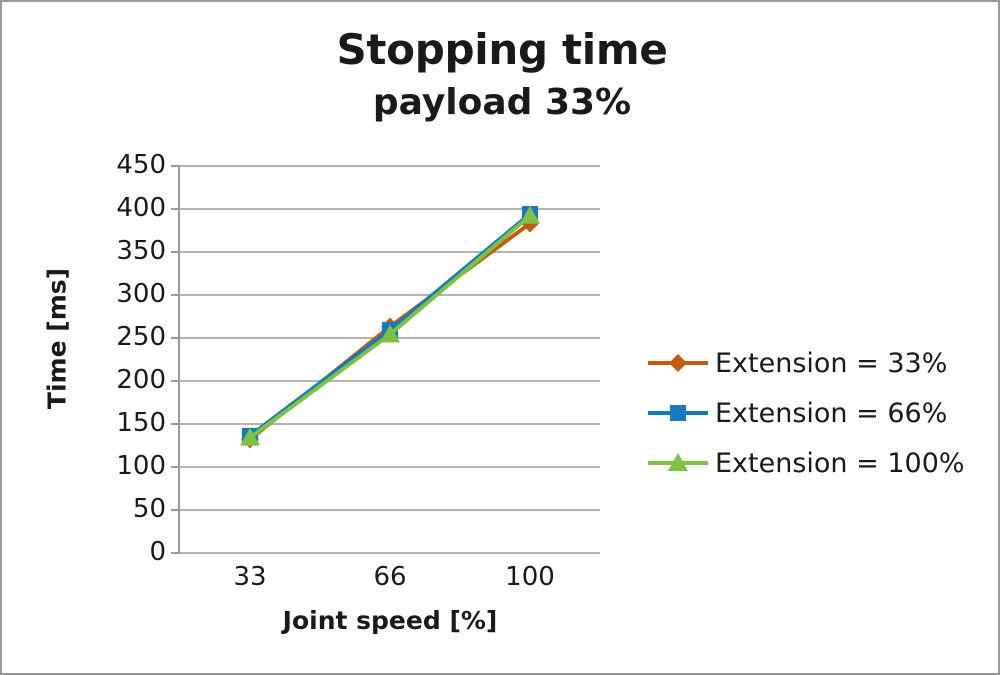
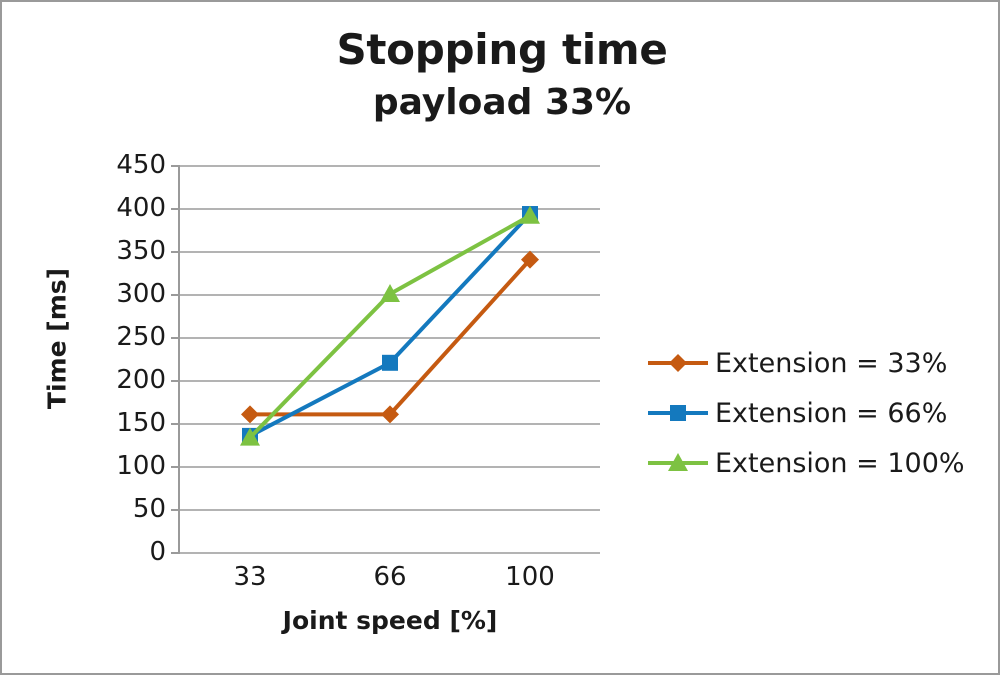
Extension = 33%/33: 130 -> 160
Extension = 33%/66: 260 -> 160
Extension = 66%/66: 260 -> 220
Extension = 100%/66: 250 -> 300
Extension = 33%/100: 380 -> 340
